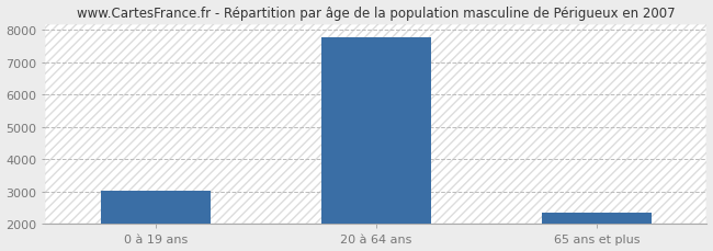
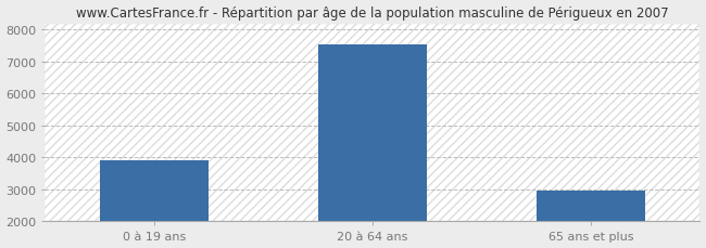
0 à 19 ans: 3020 -> 3900
20 à 64 ans: 7780 -> 7550
65 ans et plus: 2360 -> 2950
